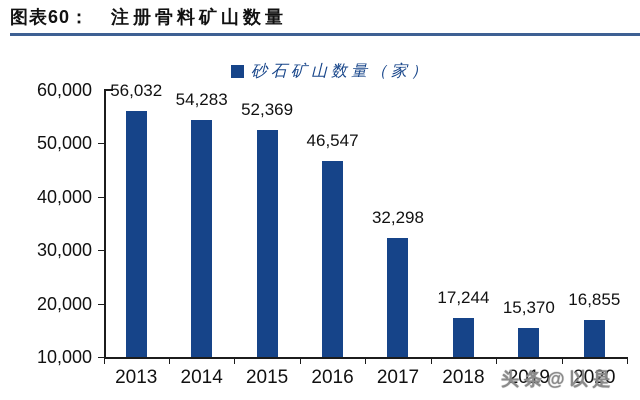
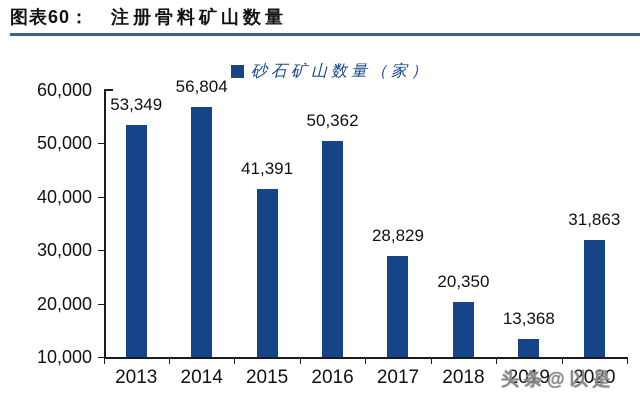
2013: 56,032 -> 53,349
2014: 54,283 -> 56,804
2015: 52,369 -> 41,391
2016: 46,547 -> 50,362
2017: 32,298 -> 28,829
2018: 17,244 -> 20,350
2019: 15,370 -> 13,368
2020: 16,855 -> 31,863
